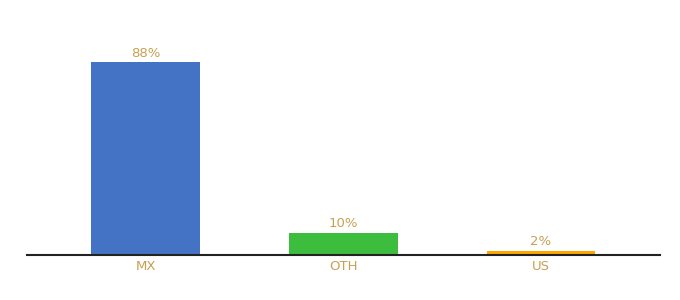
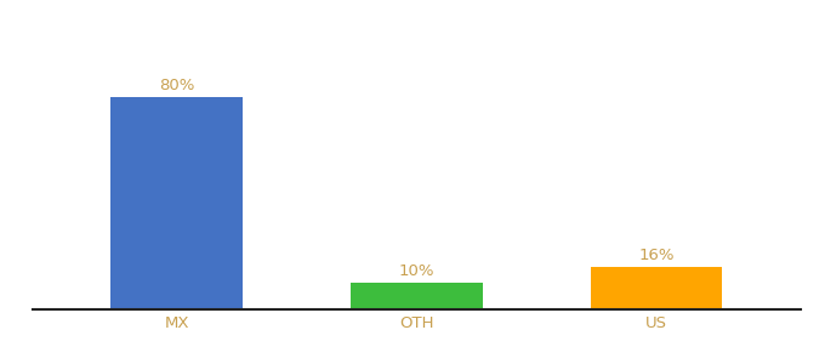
MX: 88% -> 80%
US: 2% -> 16%
